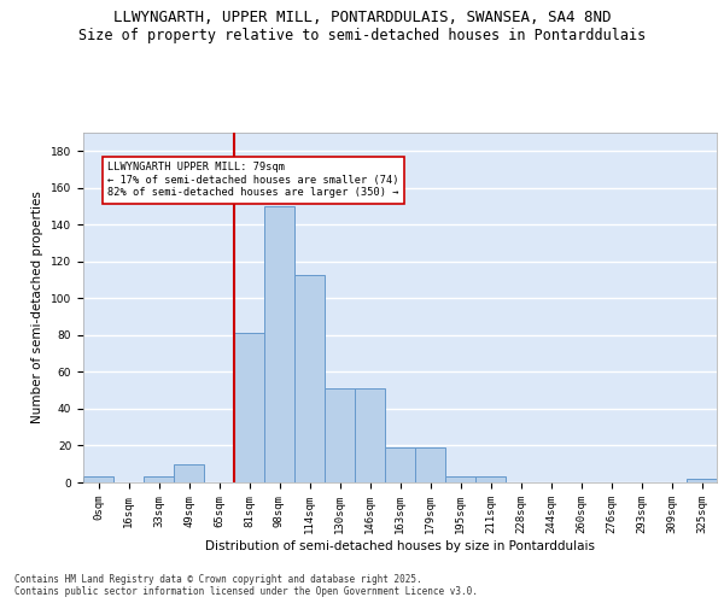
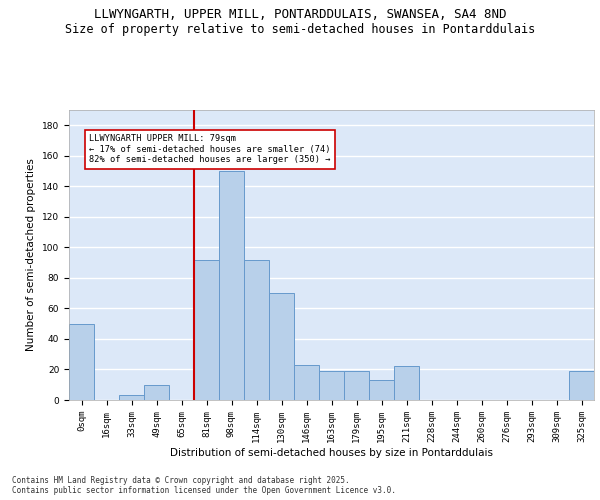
0sqm: 3 -> 50
81sqm: 81 -> 92
114sqm: 113 -> 92
130sqm: 51 -> 70
146sqm: 51 -> 23
195sqm: 3 -> 13
211sqm: 3 -> 22
325sqm: 2 -> 19
